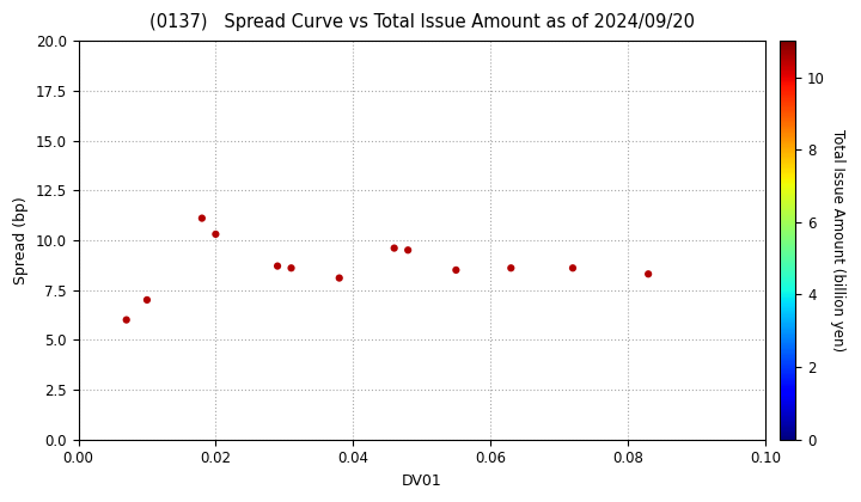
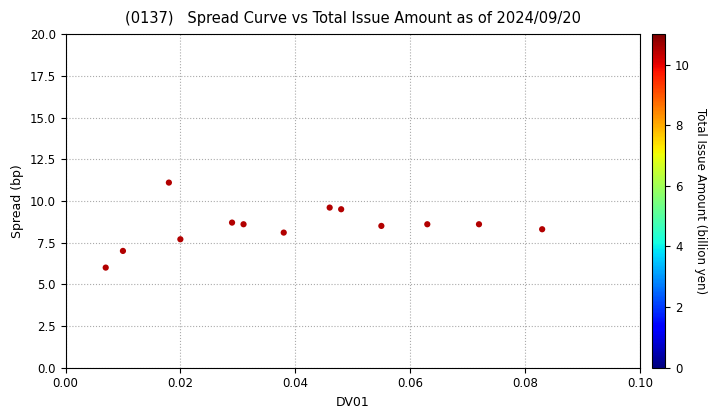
0.02: 10.3 -> 7.7
